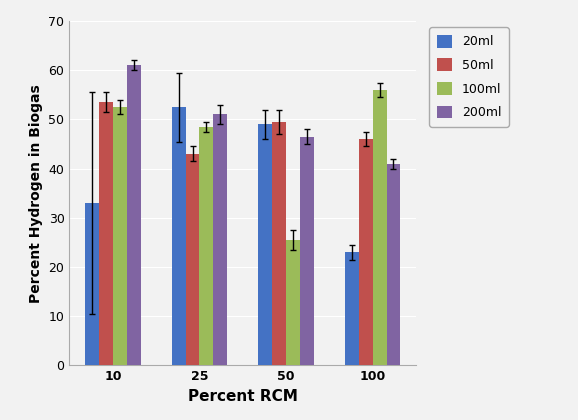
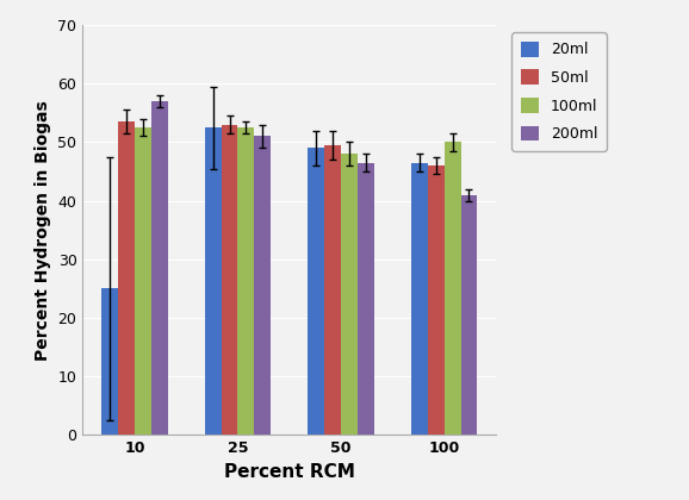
20ml/10: 33.0 -> 25.0
200ml/10: 61.0 -> 57.0
50ml/25: 43.0 -> 53.0
100ml/25: 48.5 -> 52.5
100ml/50: 25.5 -> 48.0
20ml/100: 23.0 -> 46.5
100ml/100: 56.0 -> 50.0
